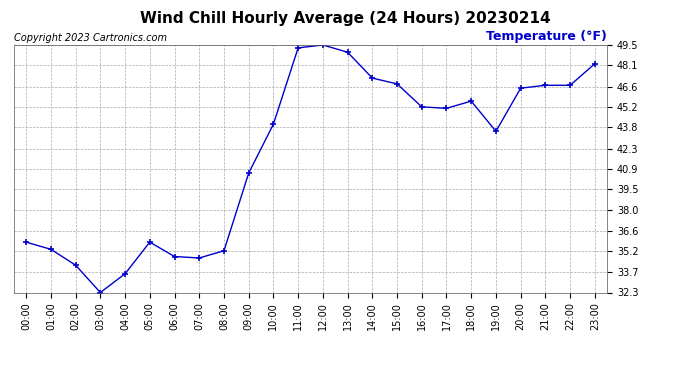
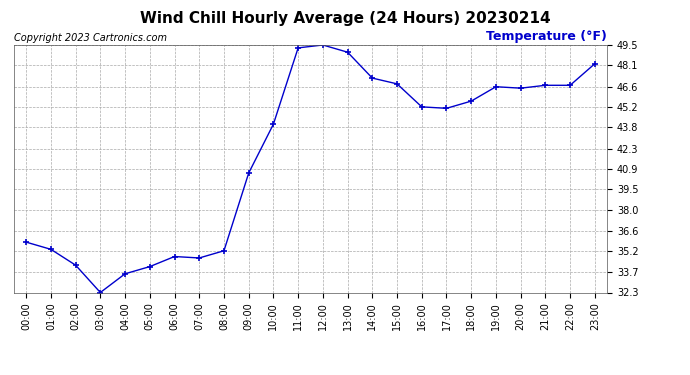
05:00: 35.8 -> 34.1
19:00: 43.5 -> 46.6
